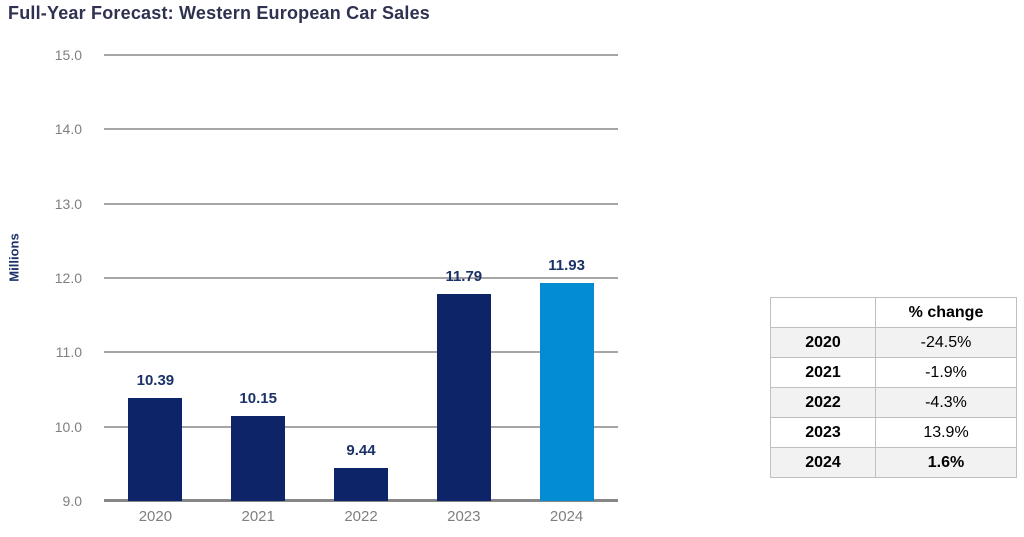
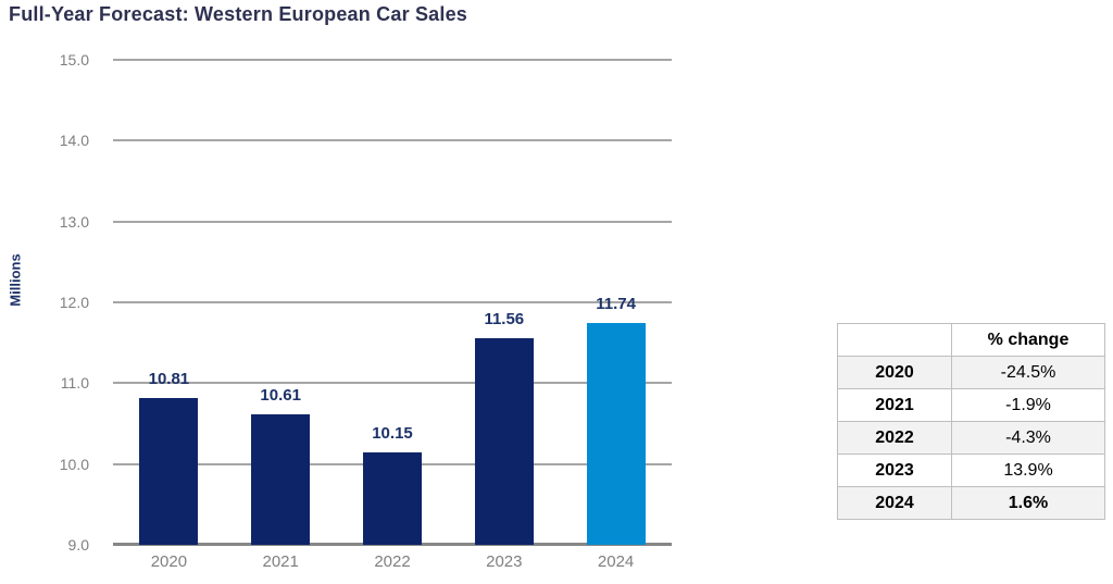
2020: 10.39 -> 10.81
2021: 10.15 -> 10.61
2022: 9.44 -> 10.15
2023: 11.79 -> 11.56
2024: 11.93 -> 11.74
